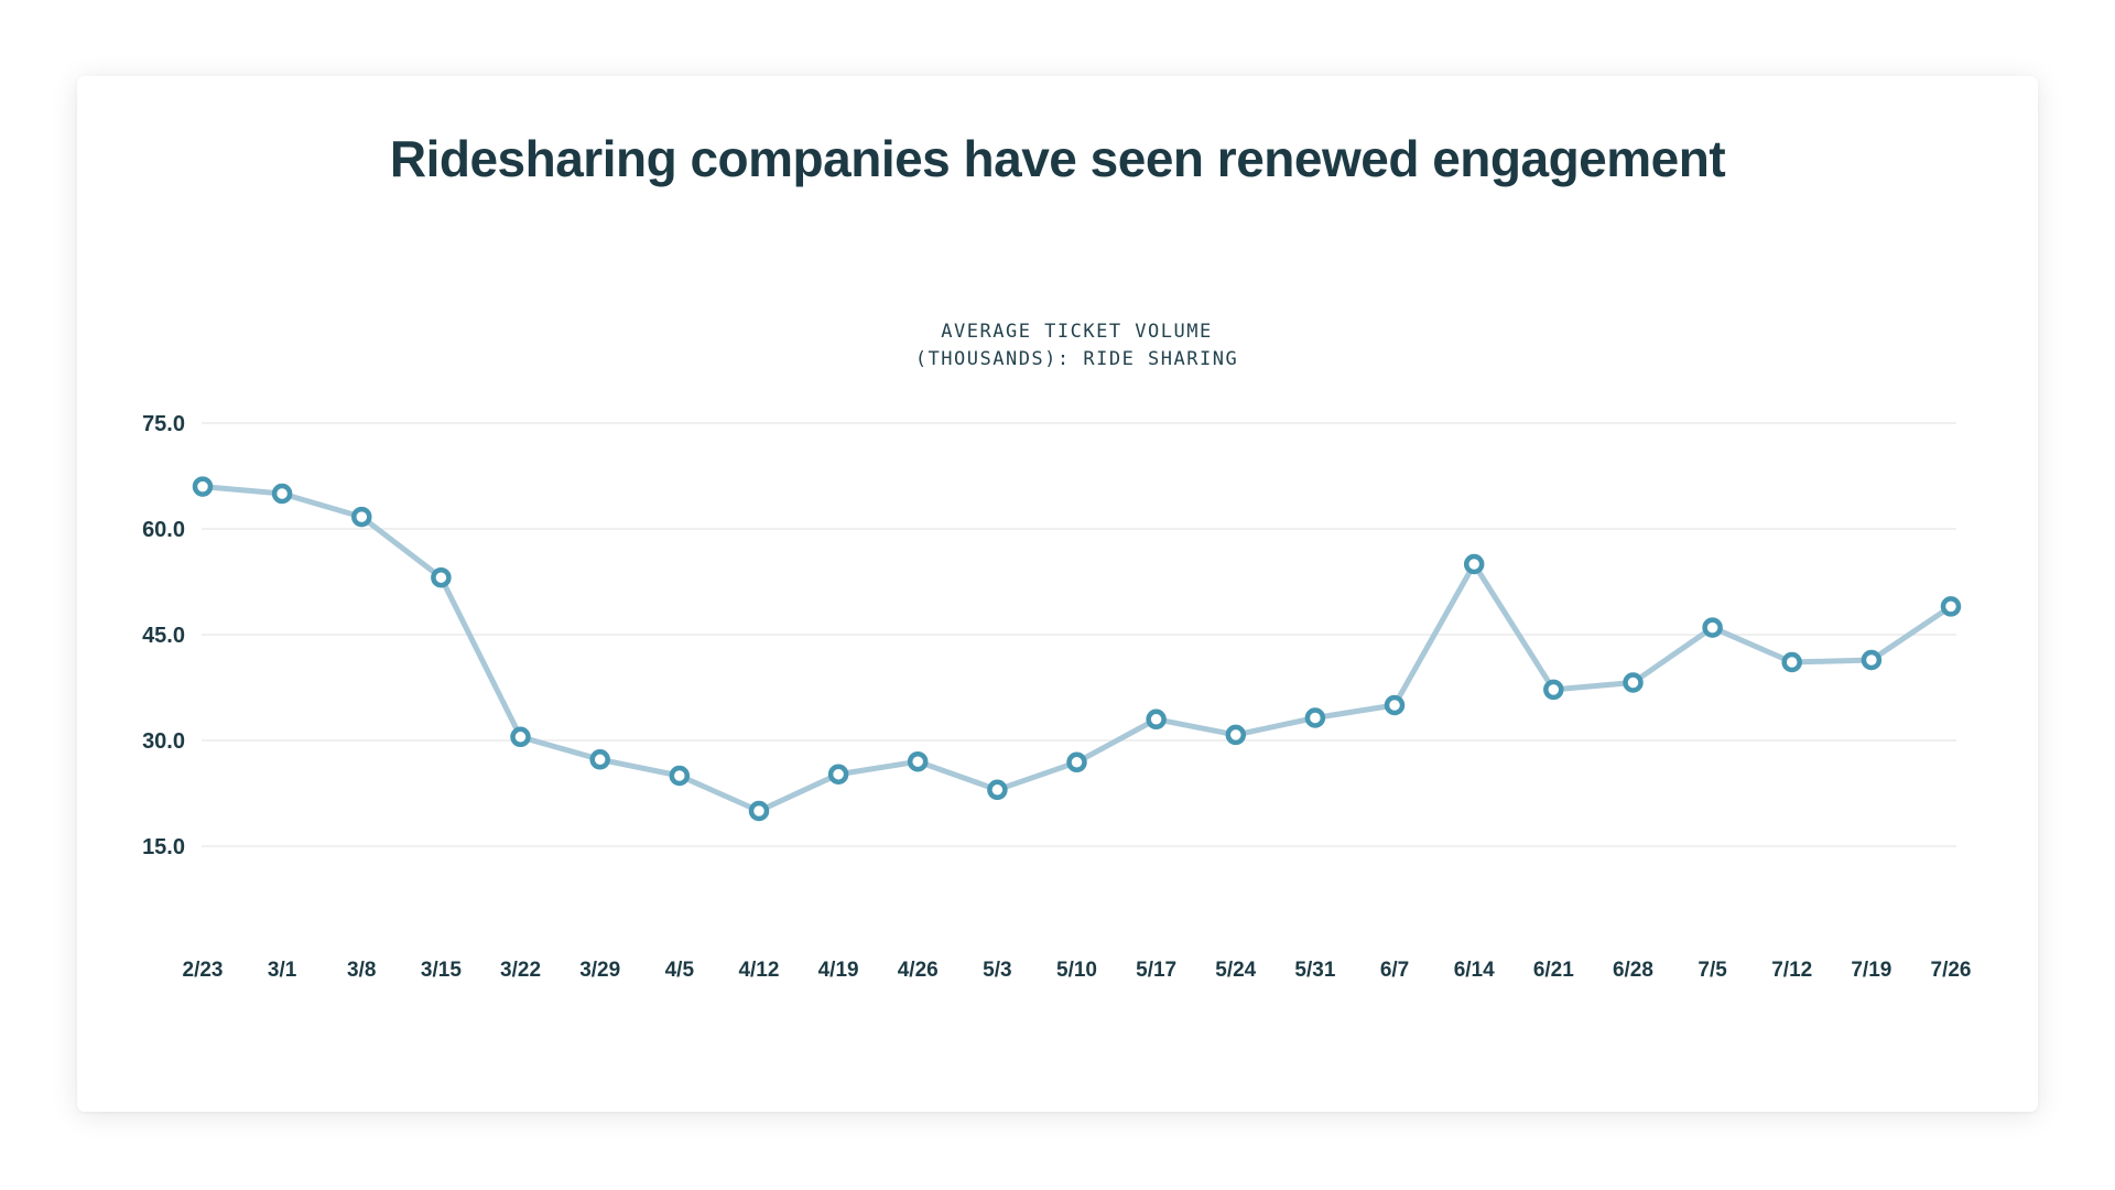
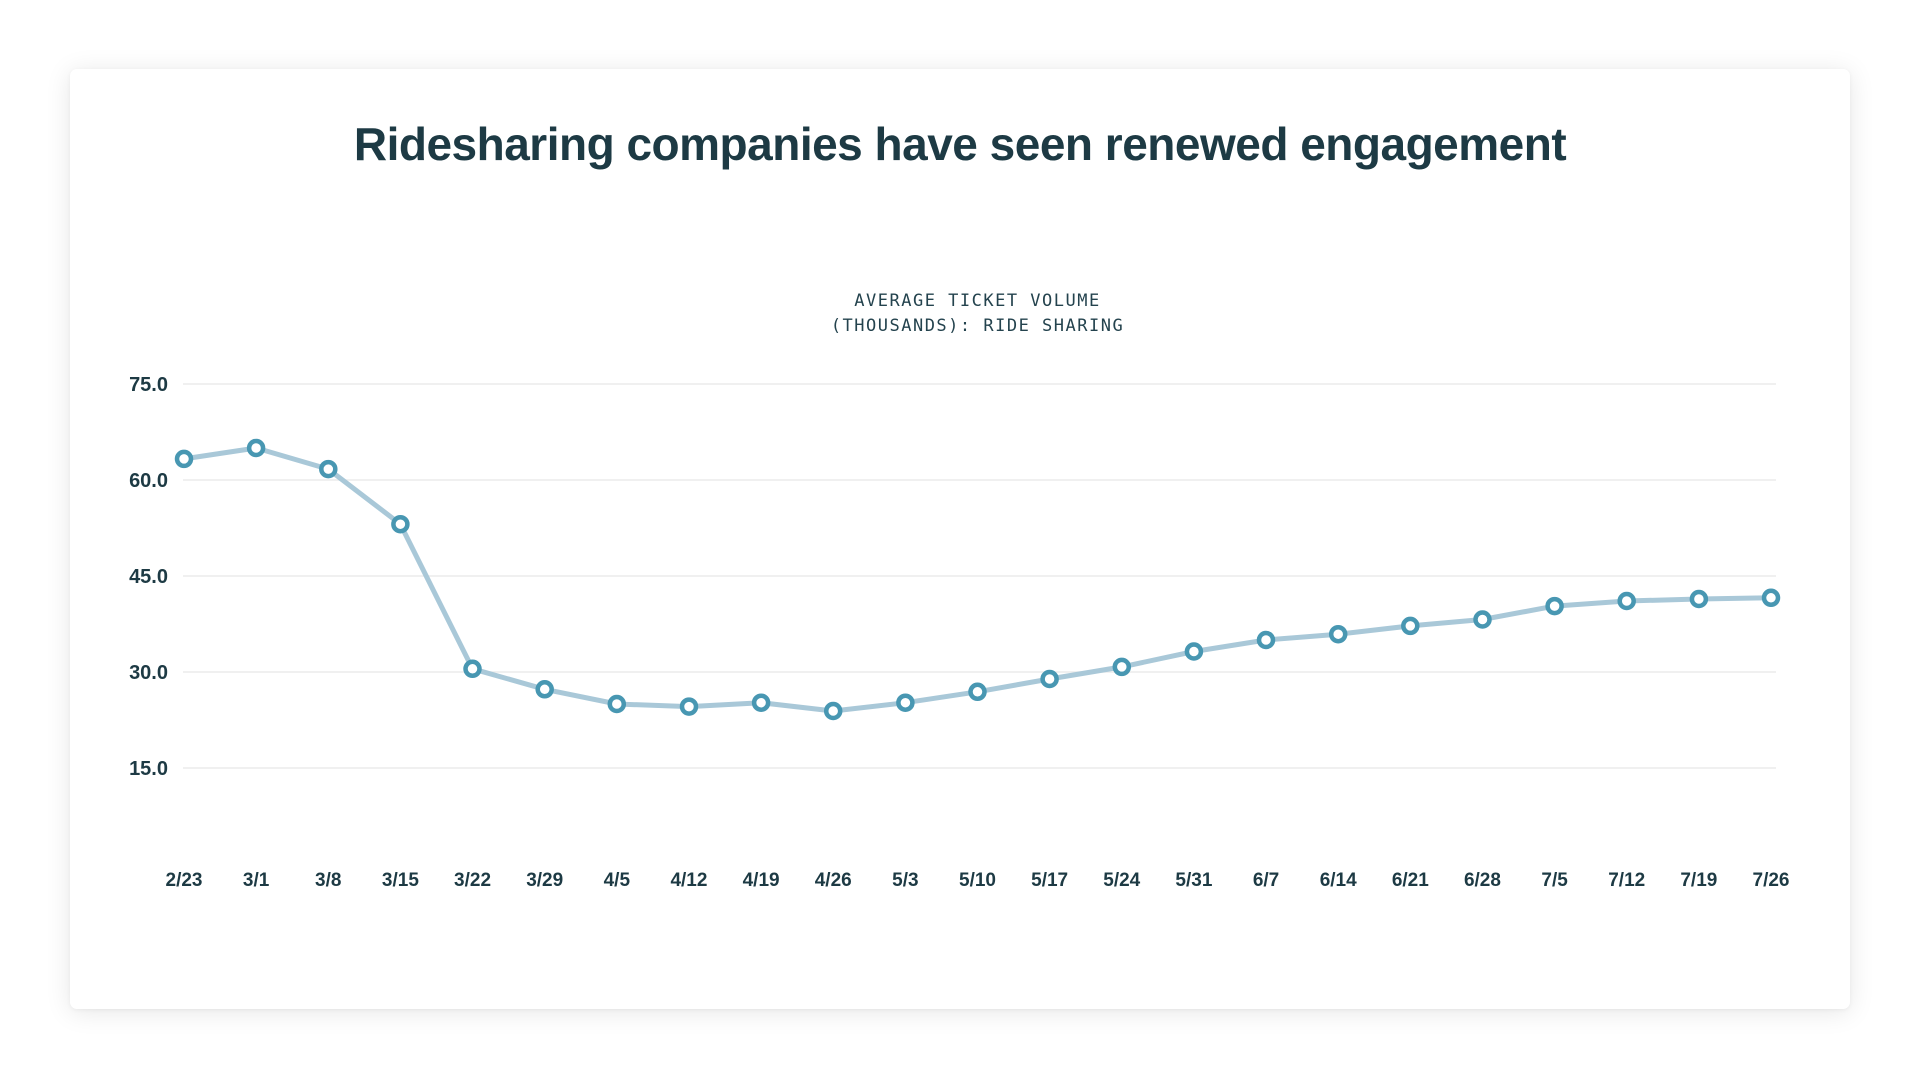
2/23: 66 -> 63
4/12: 20 -> 25
4/26: 27 -> 24
5/3: 23 -> 25
5/17: 33 -> 29
6/14: 55 -> 36
7/5: 46 -> 40
7/26: 49 -> 42
